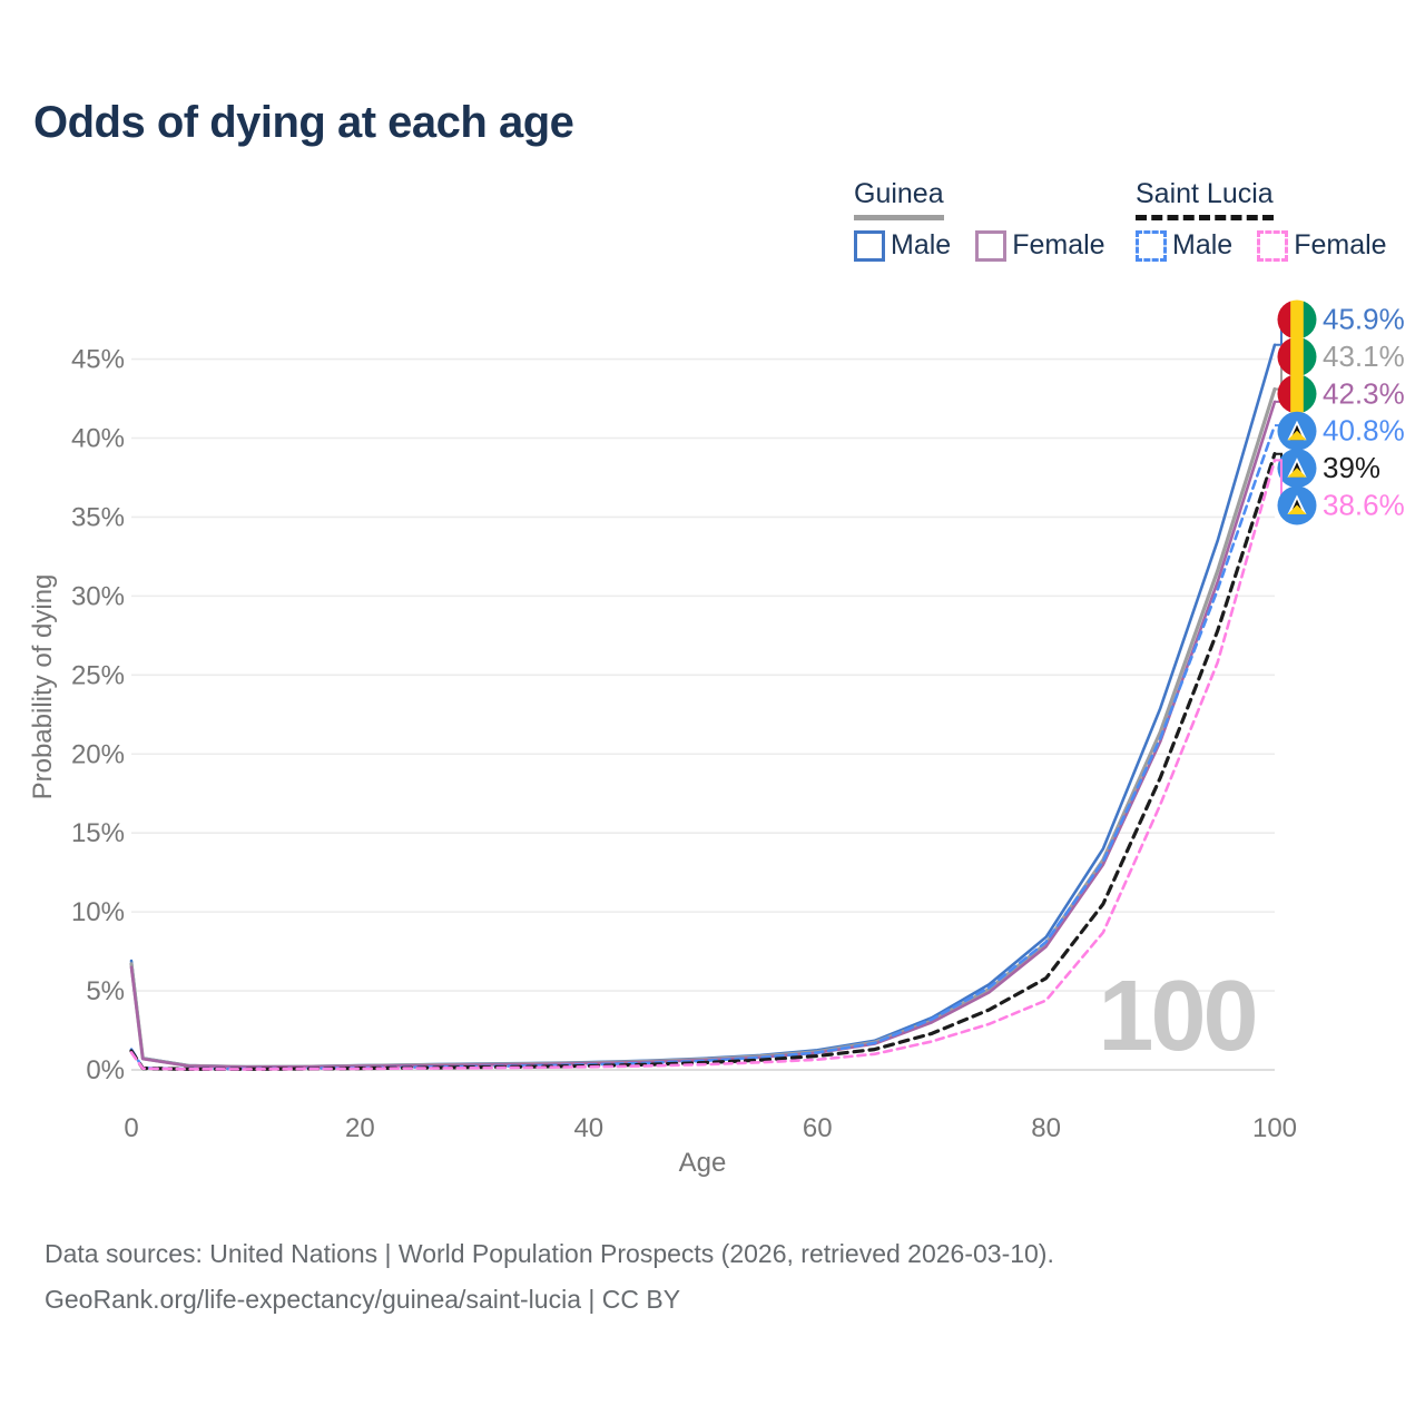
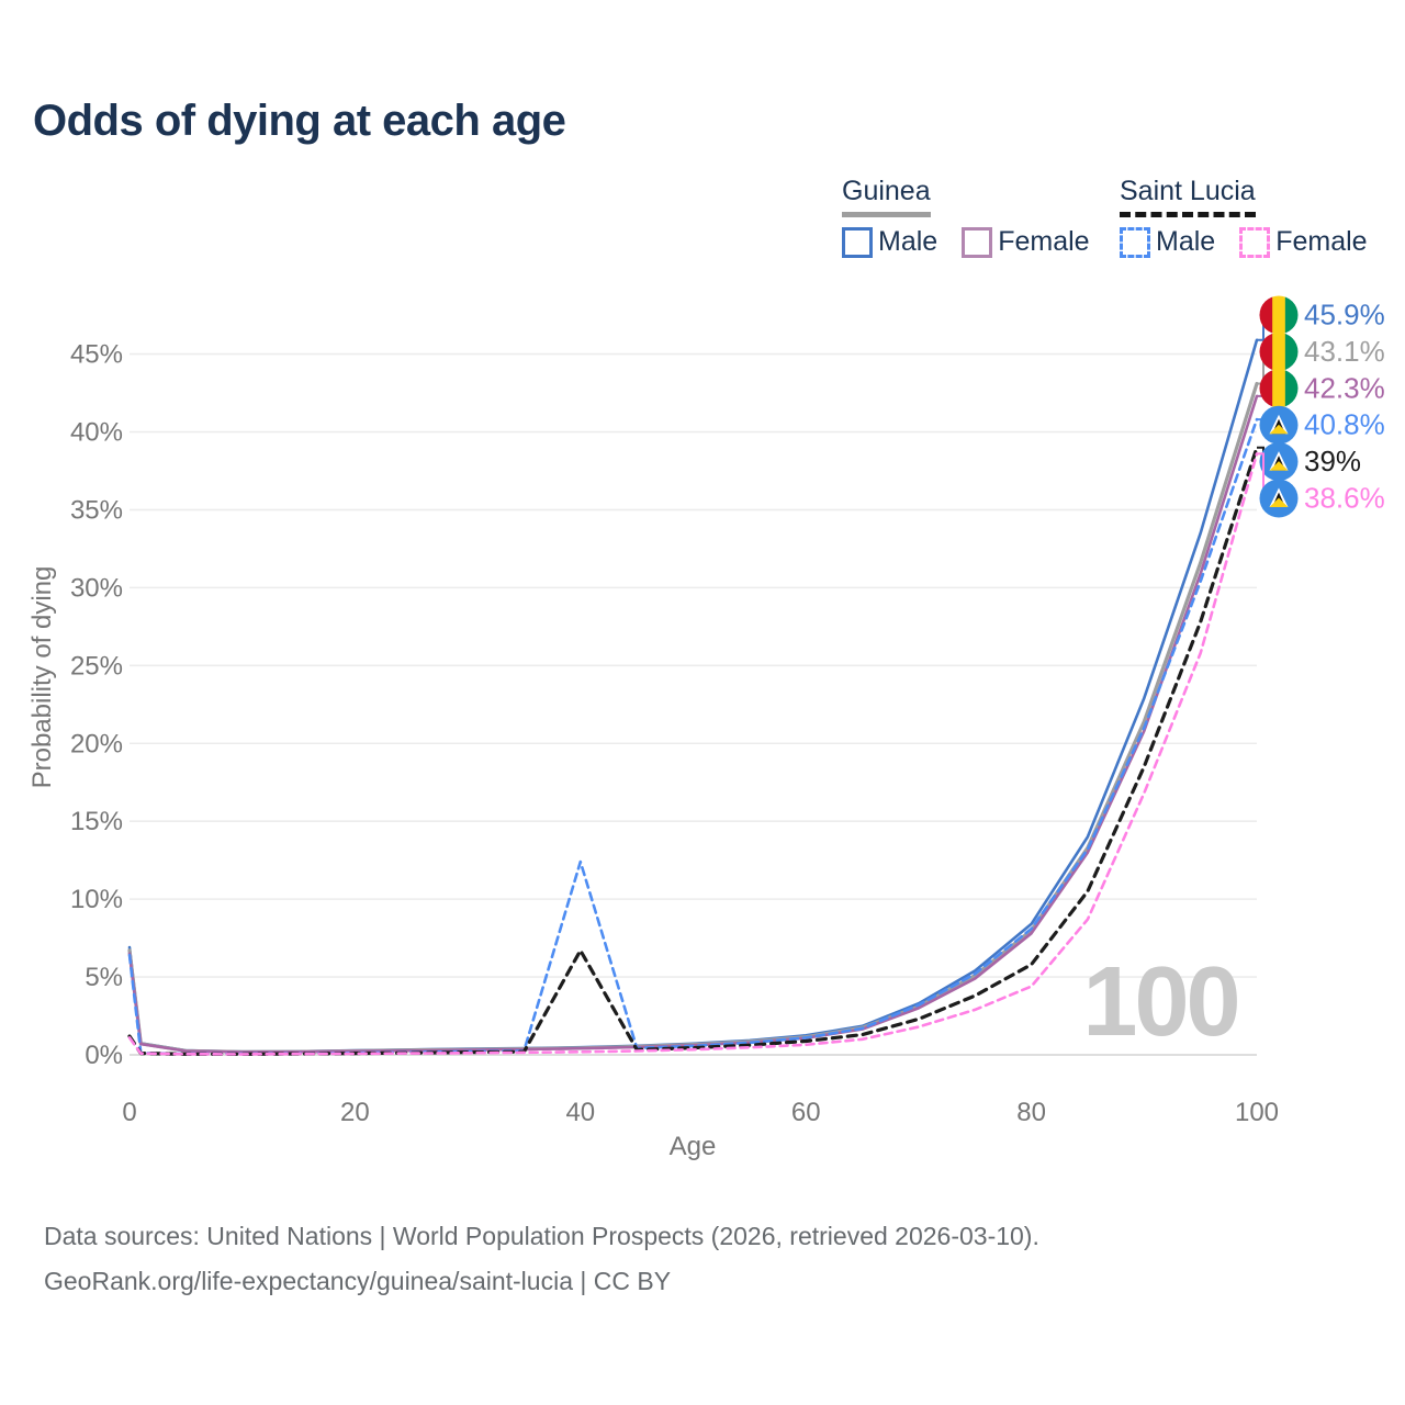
Saint Lucia Male/0: 1.3% -> 6.4%
Saint Lucia Male/40: 0.3% -> 12.4%
Saint Lucia/40: 0.2% -> 6.7%
